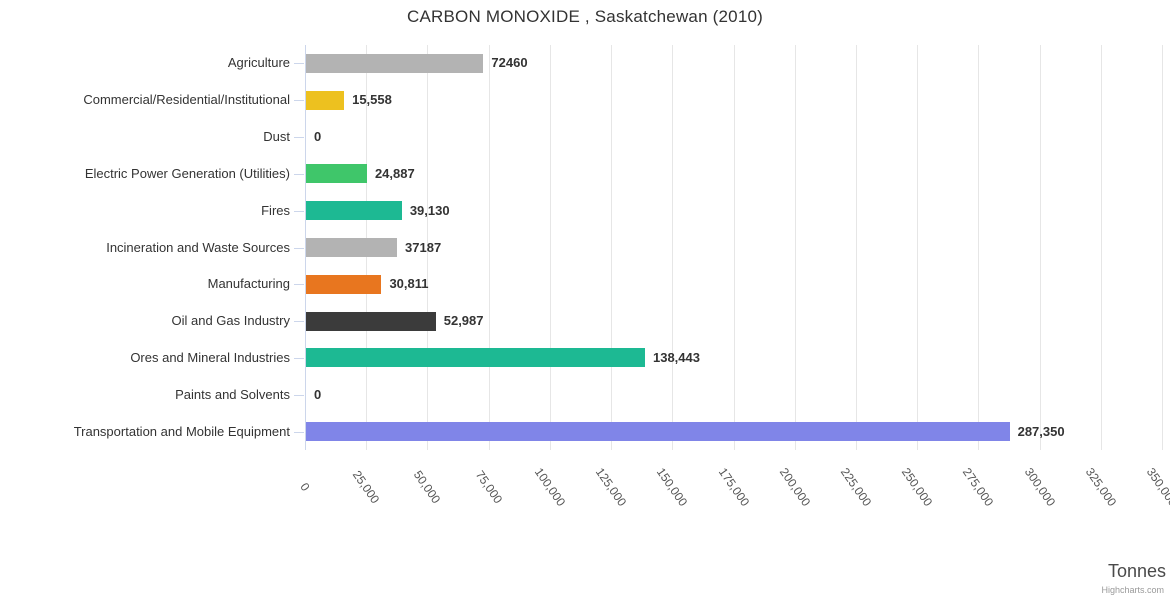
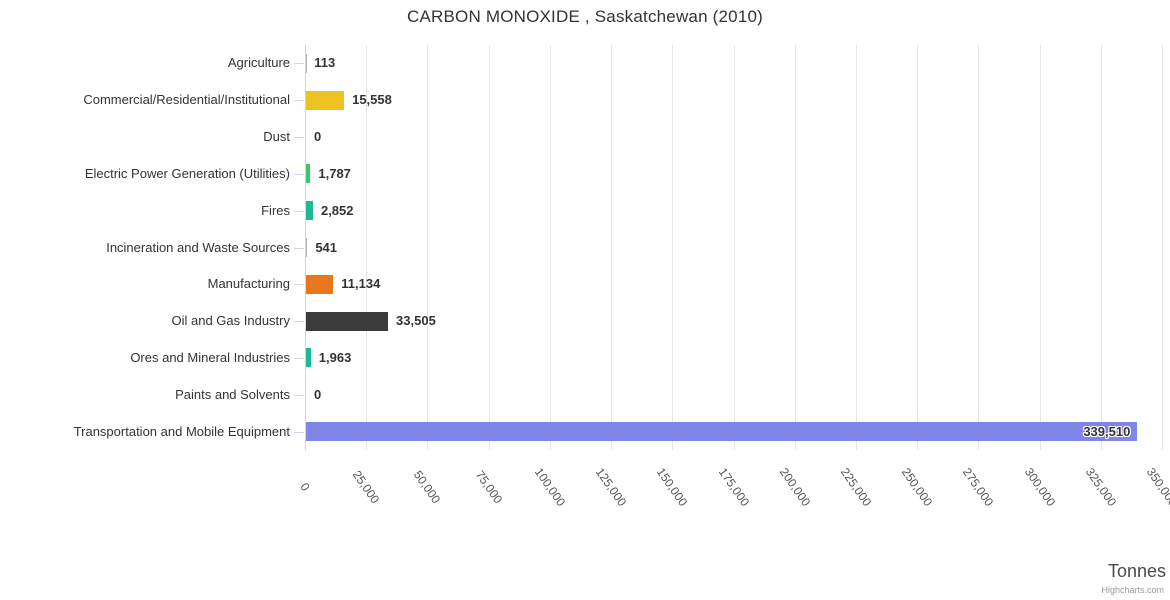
Agriculture: 72460 -> 113
Electric Power Generation (Utilities): 24,887 -> 1,787
Fires: 39,130 -> 2,852
Incineration and Waste Sources: 37187 -> 541
Manufacturing: 30,811 -> 11,134
Oil and Gas Industry: 52,987 -> 33,505
Ores and Mineral Industries: 138,443 -> 1,963
Transportation and Mobile Equipment: 287,350 -> 339,510
